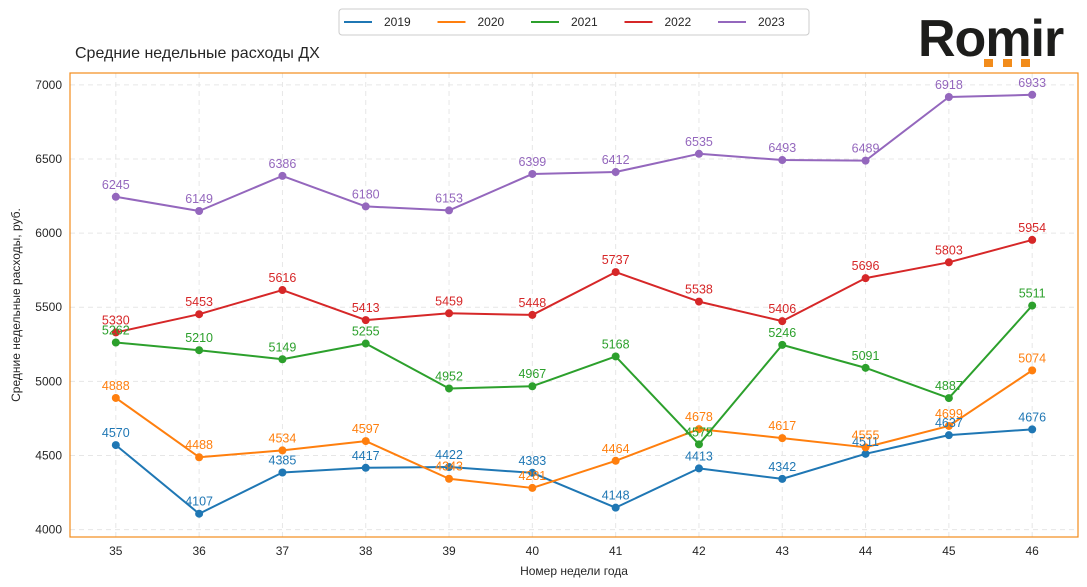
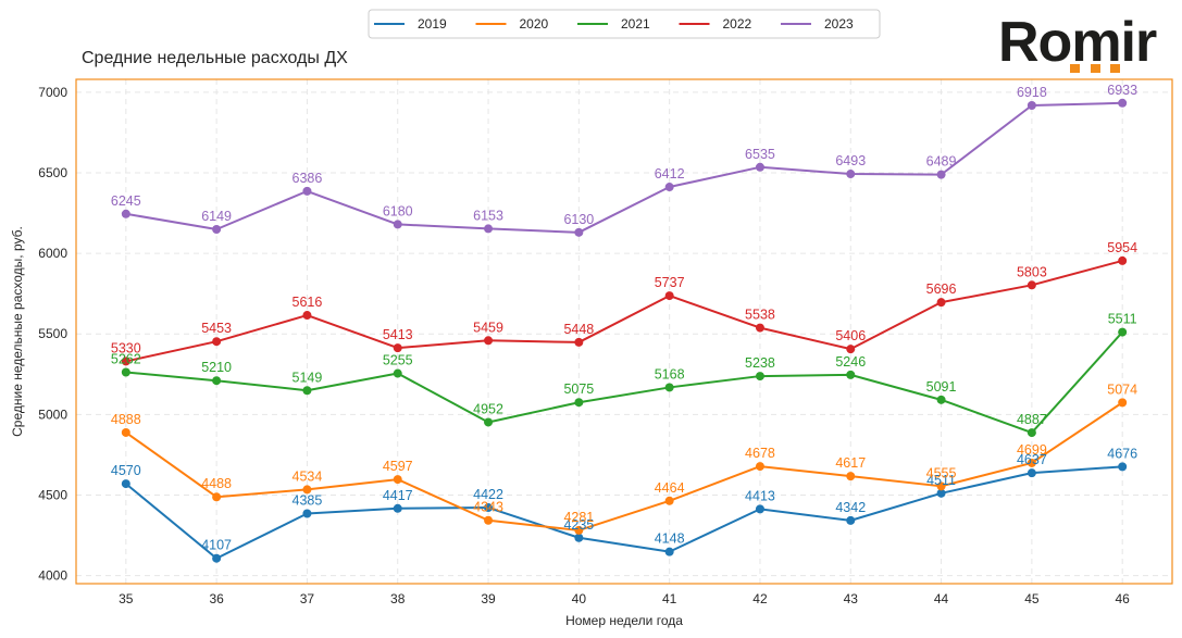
2019/40: 4383 -> 4235
2021/40: 4967 -> 5075
2023/40: 6399 -> 6130
2021/42: 4575 -> 5238
